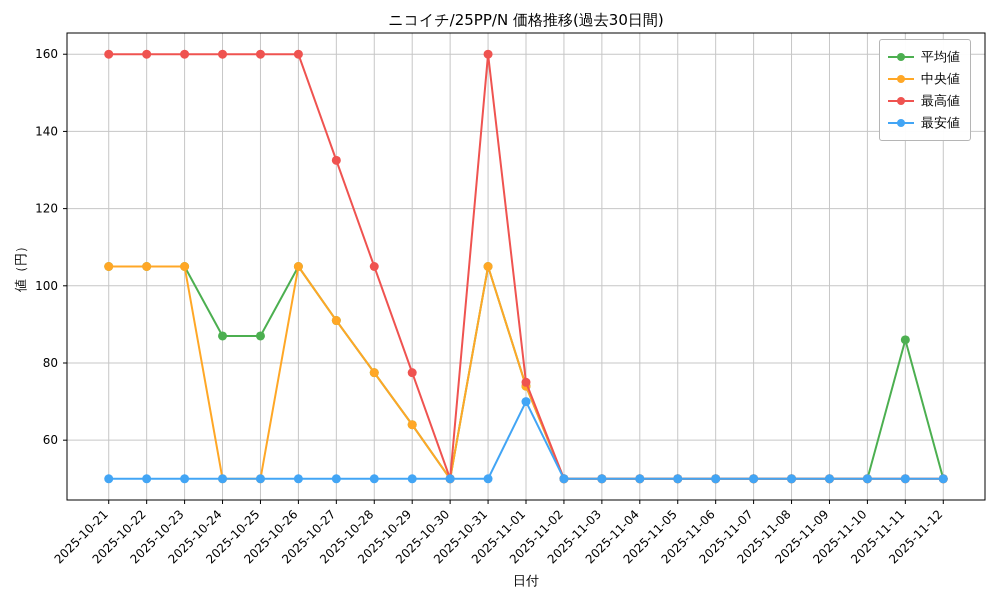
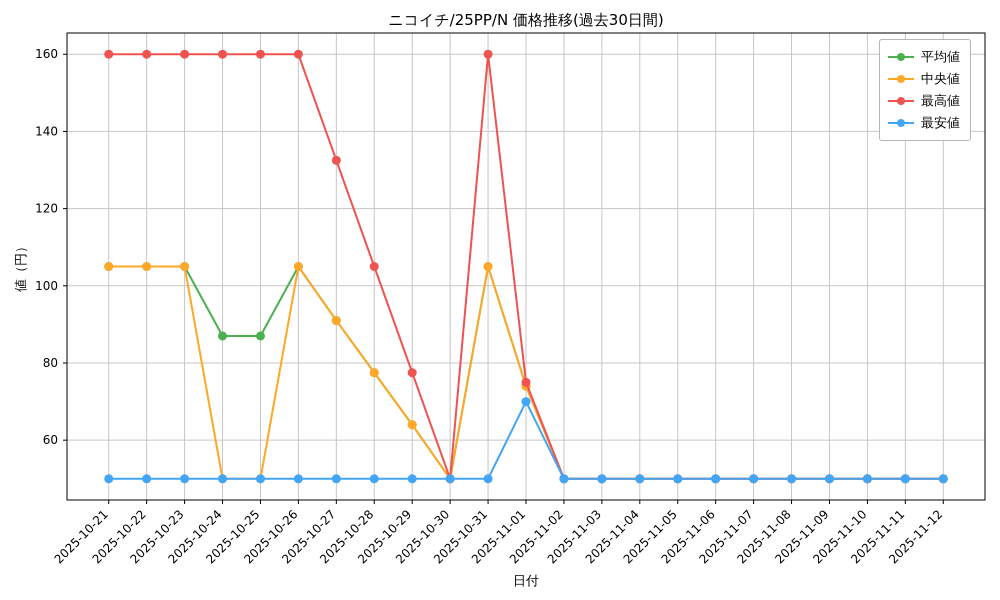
平均値/2025-11-11: 86 -> 50
